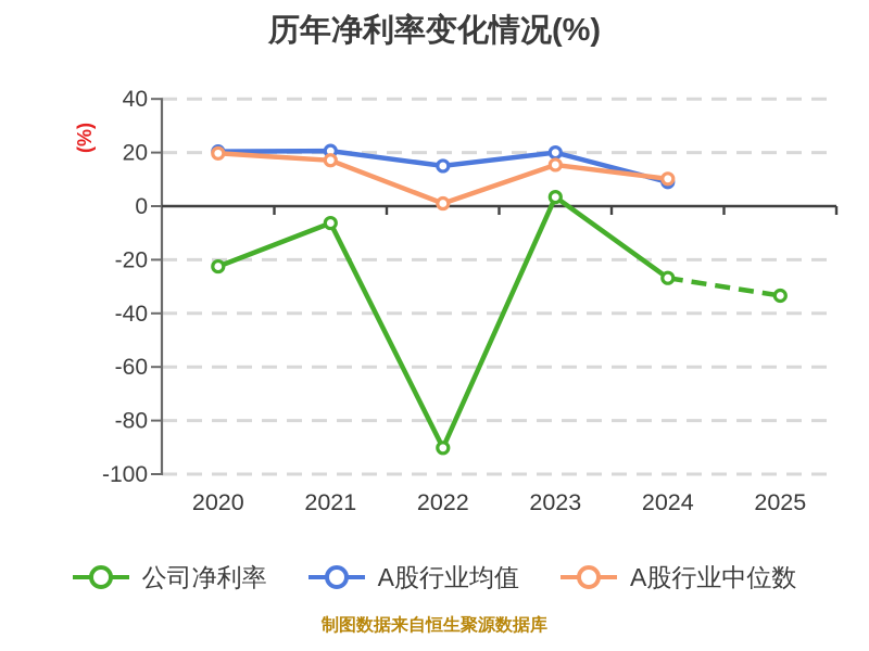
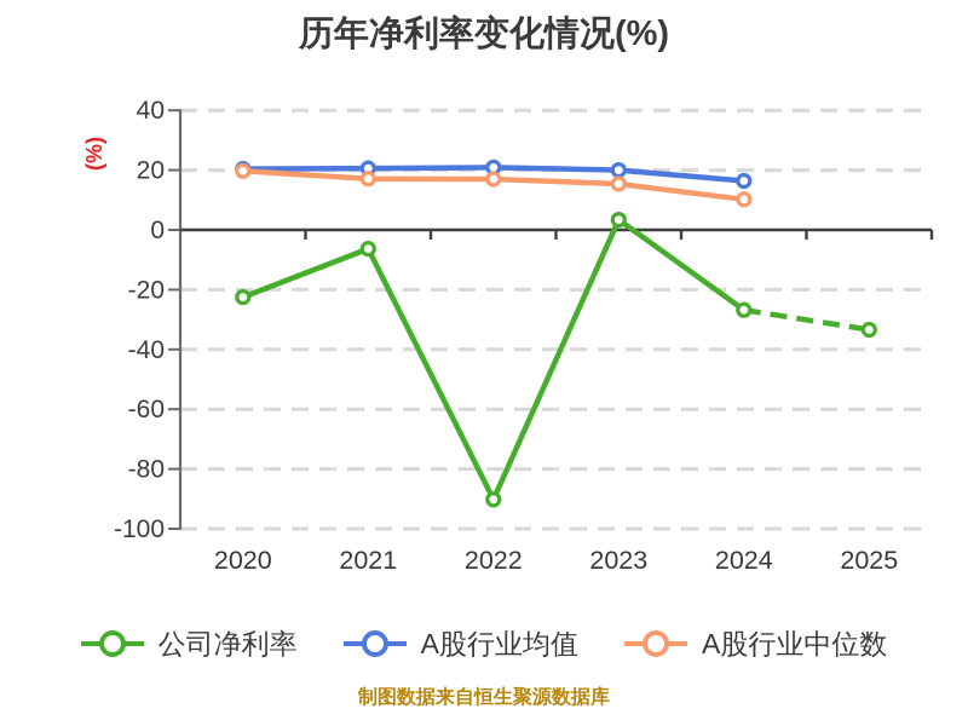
A股行业均值/2022: 15 -> 21
A股行业中位数/2022: 1 -> 17
A股行业均值/2024: 9 -> 16
